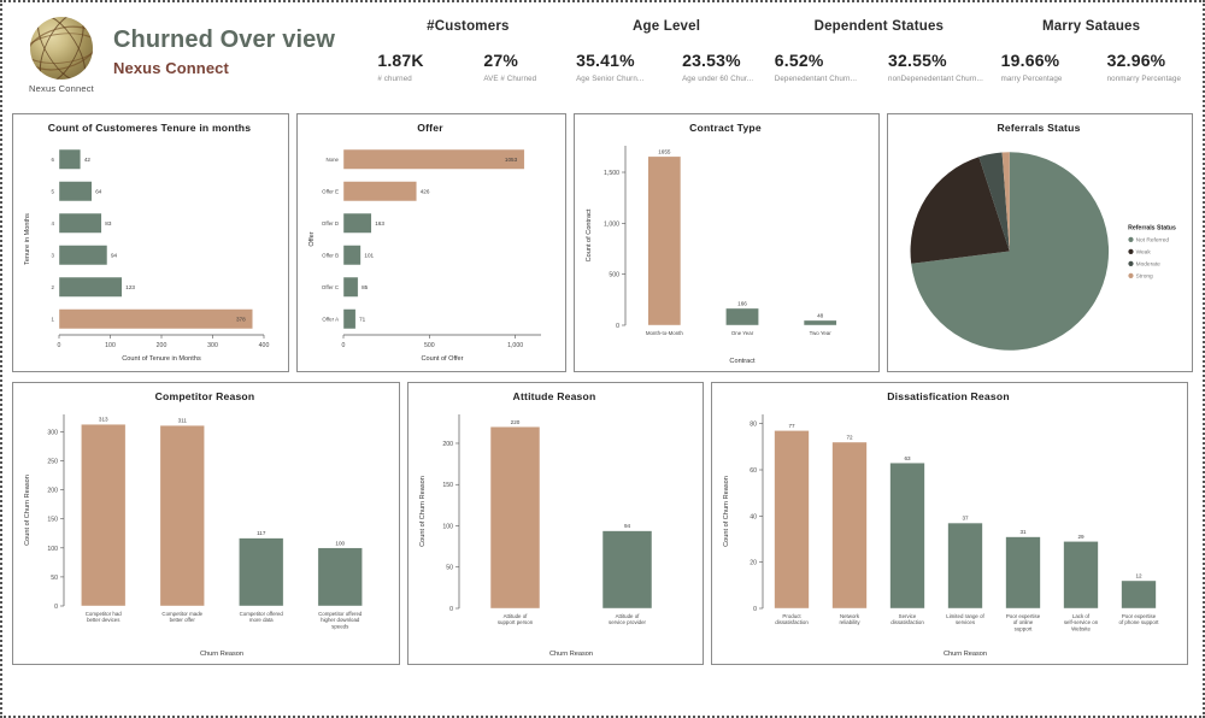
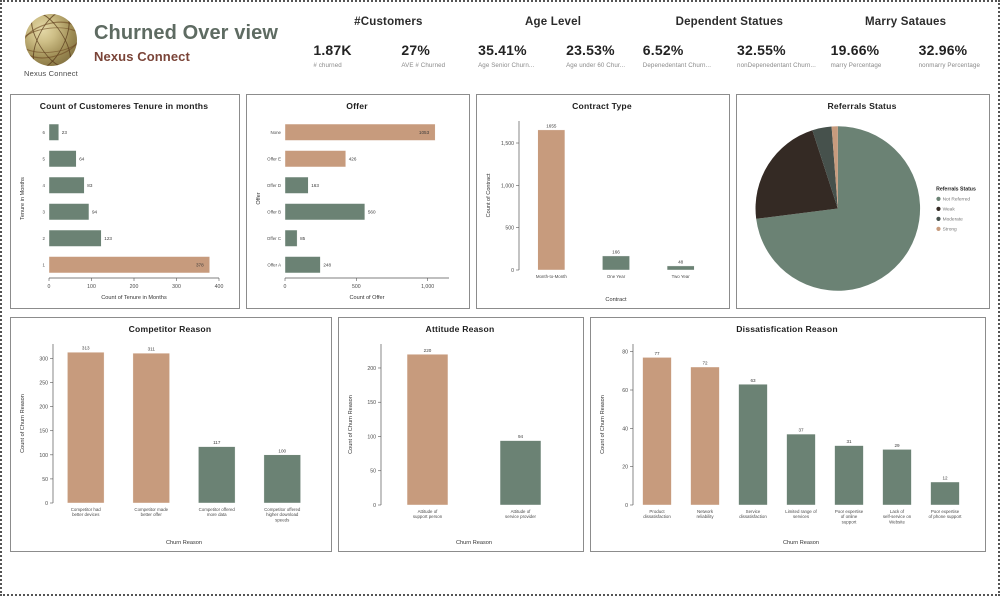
Count of Customeres Tenure in months/6: 42 -> 23
Offer/Offer B: 101 -> 560
Offer/Offer A: 71 -> 248
